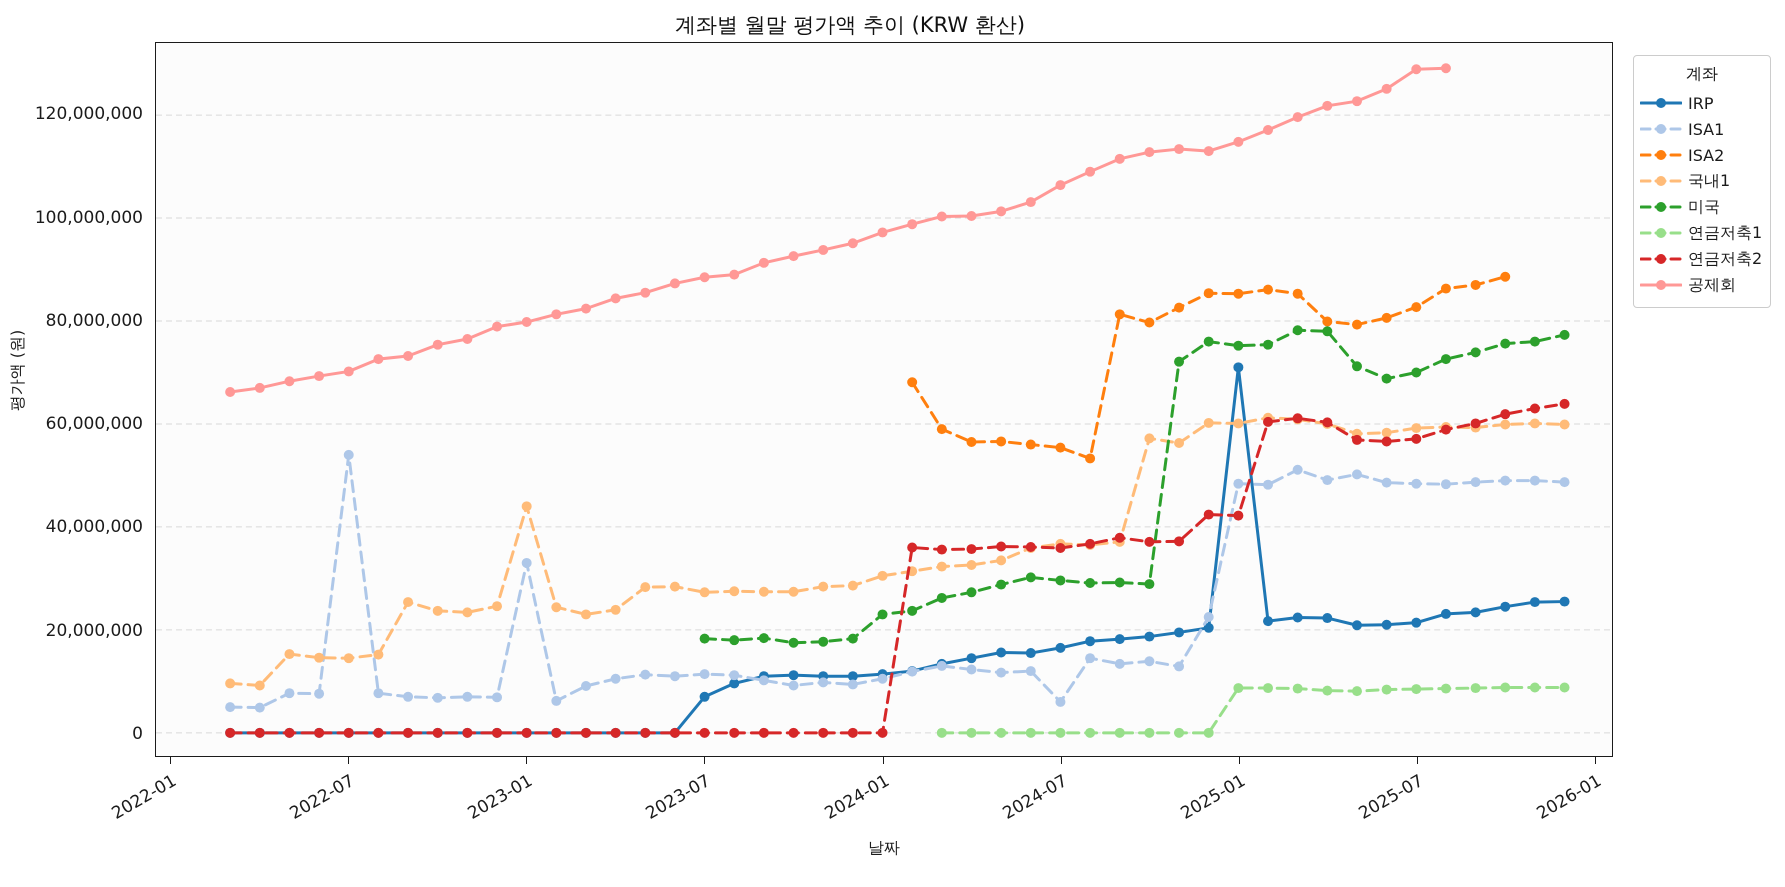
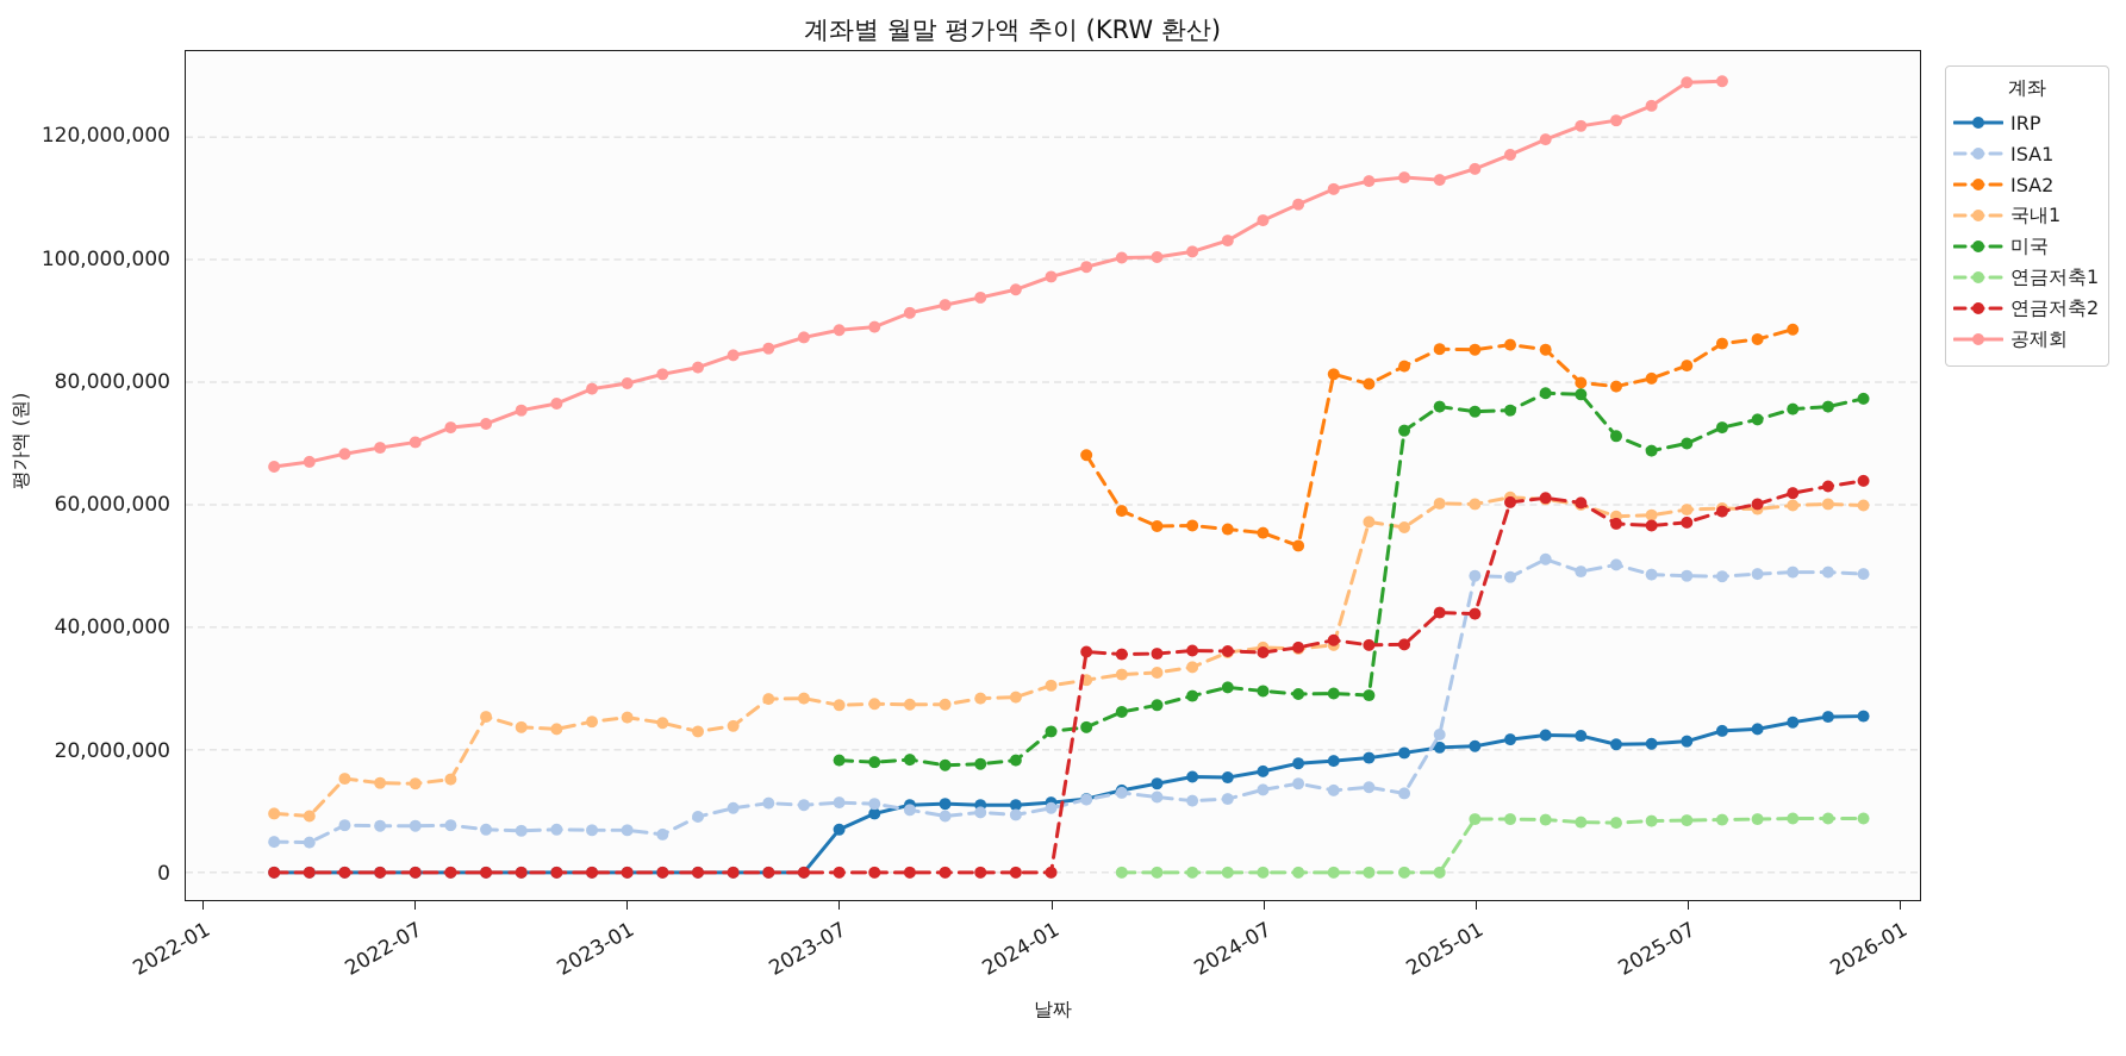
ISA1/2022-07: 54000000 -> 8000000
ISA1/2023-01: 33000000 -> 7000000
국내1/2023-01: 44000000 -> 25000000
ISA1/2024-07: 6000000 -> 14000000
IRP/2025-01: 71000000 -> 21000000
